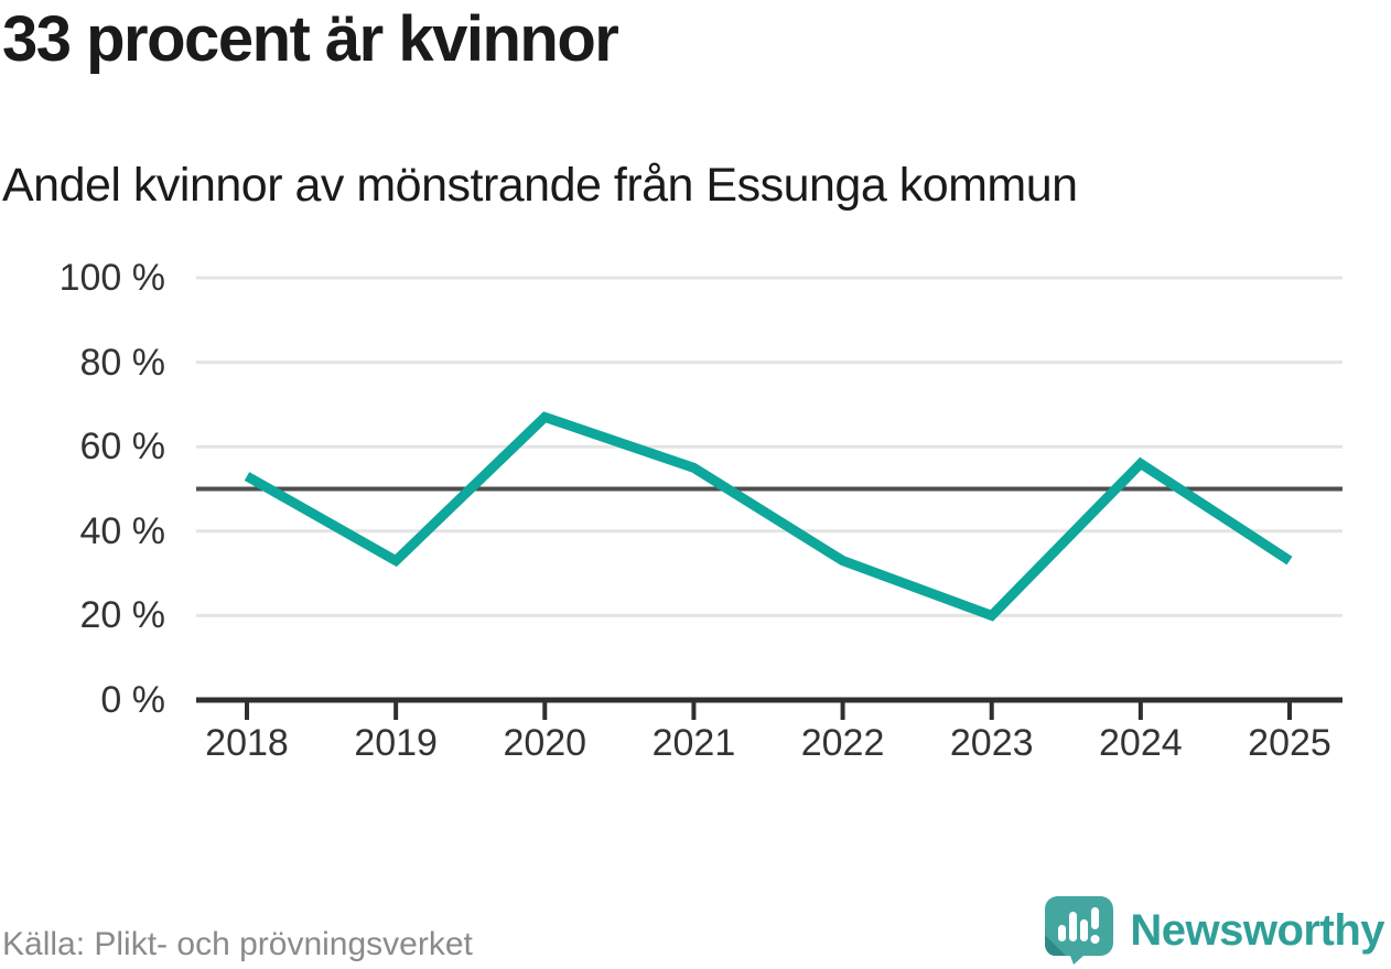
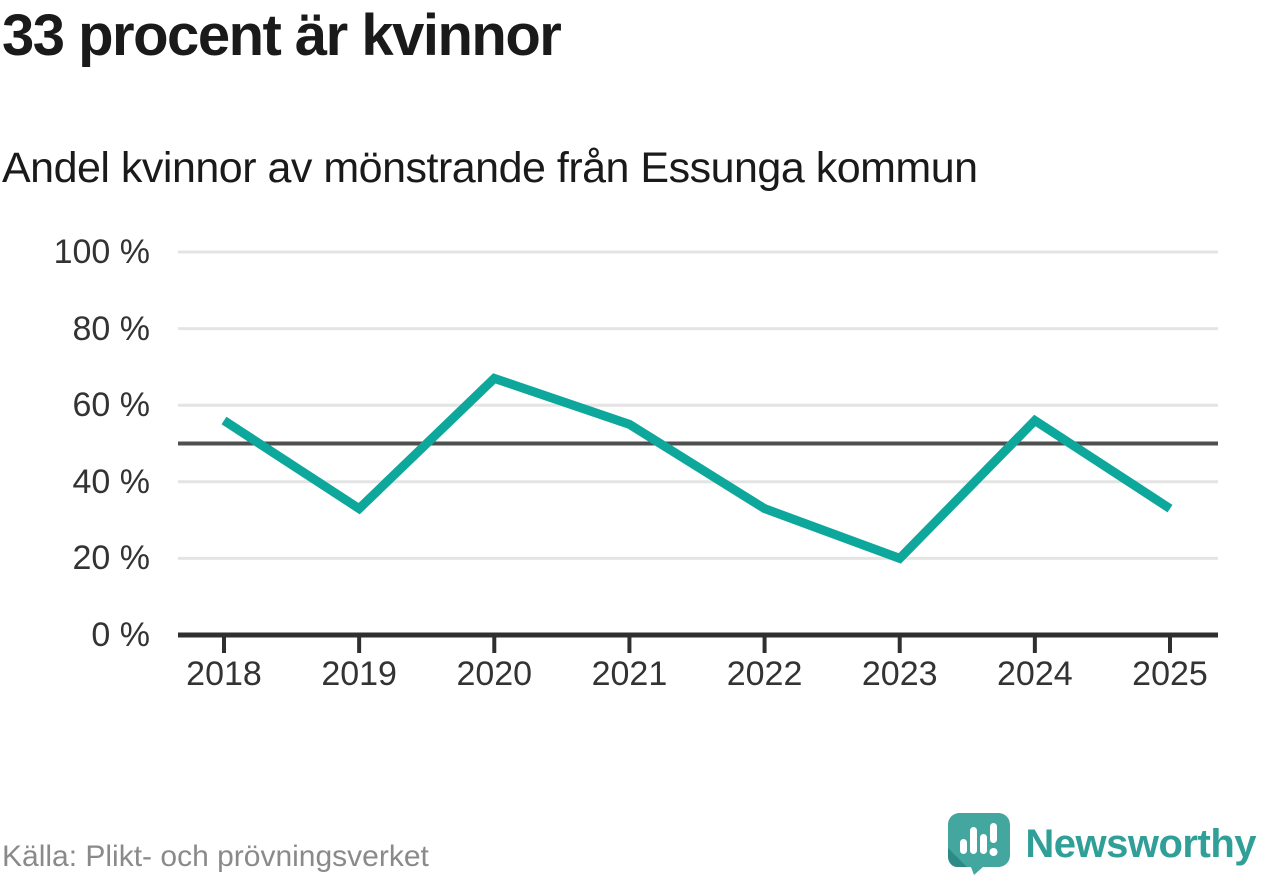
2018: 53% -> 56%
